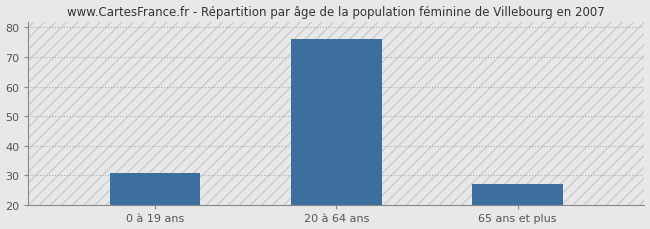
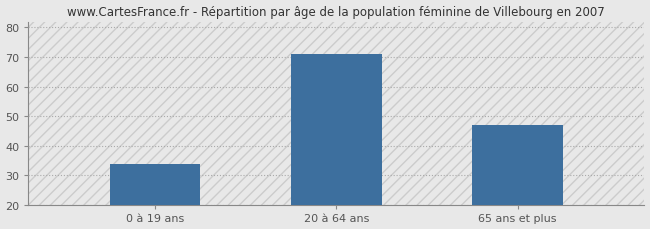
0 à 19 ans: 31 -> 34
20 à 64 ans: 76 -> 71
65 ans et plus: 27 -> 47
